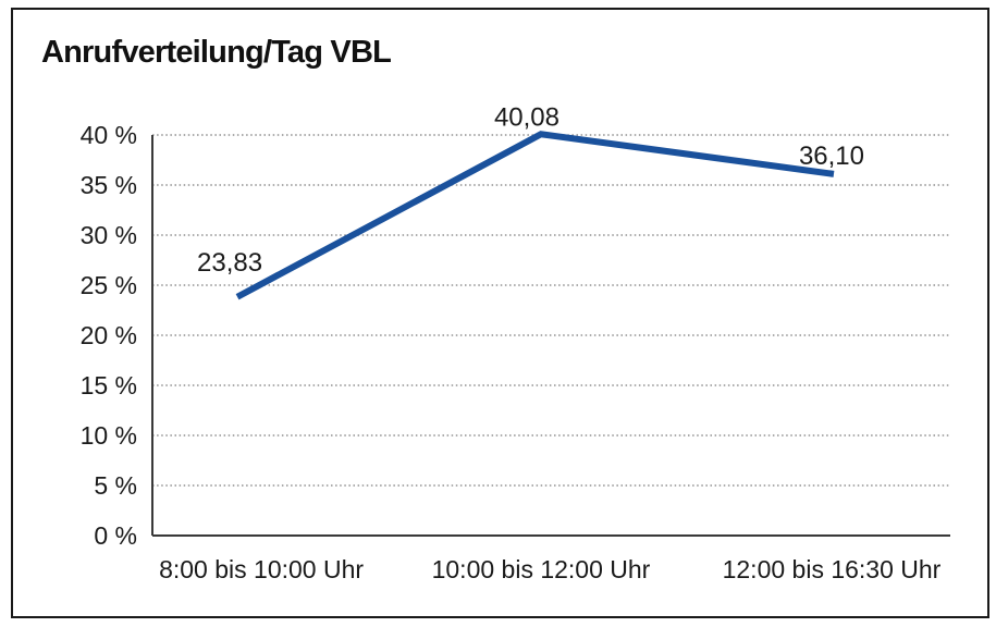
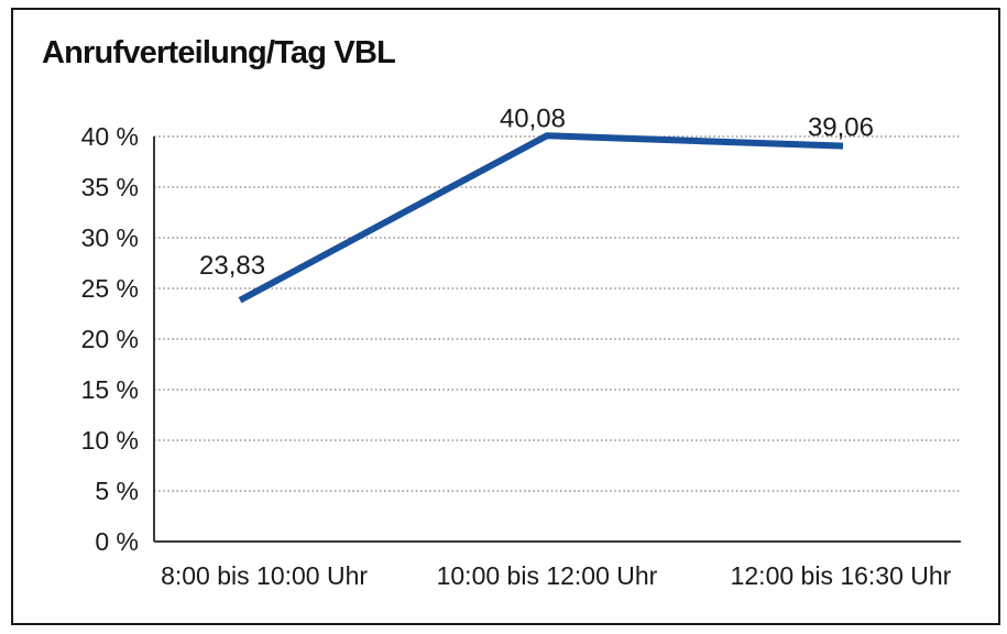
12:00 bis 16:30 Uhr: 36,10 -> 39,06
